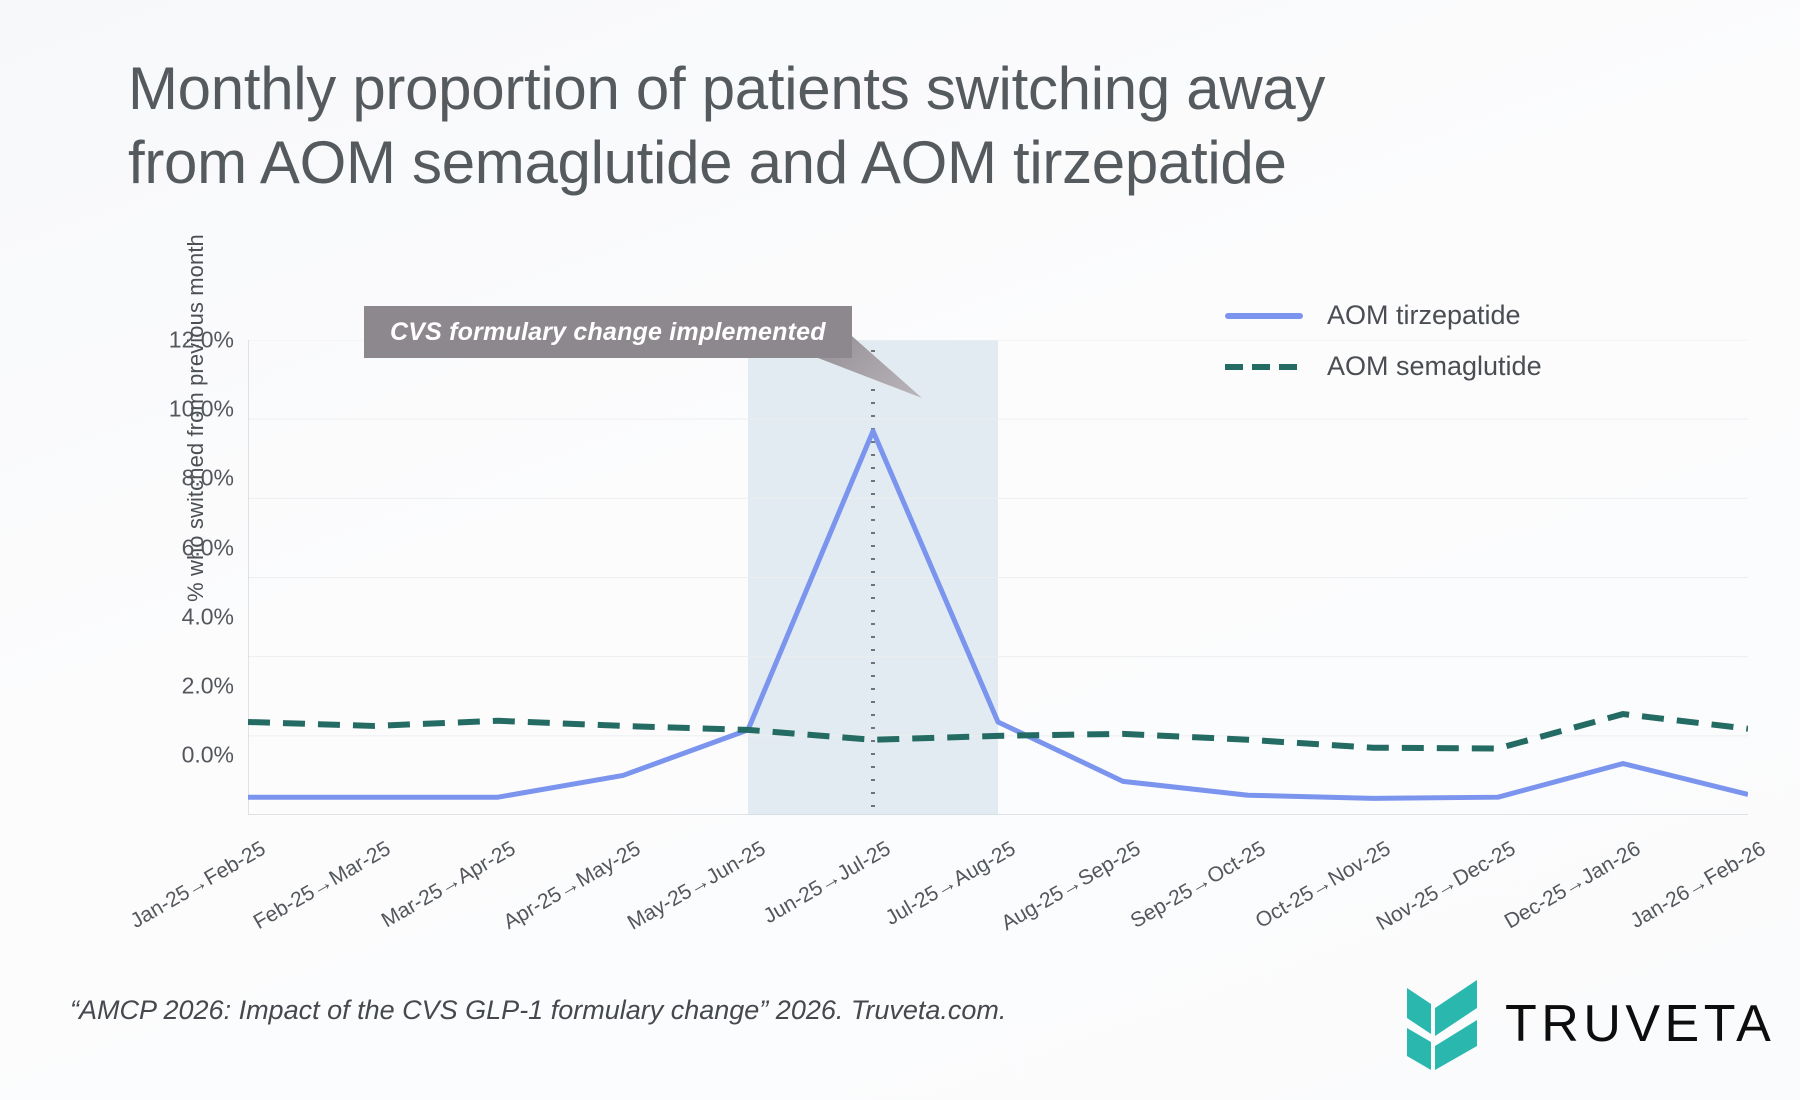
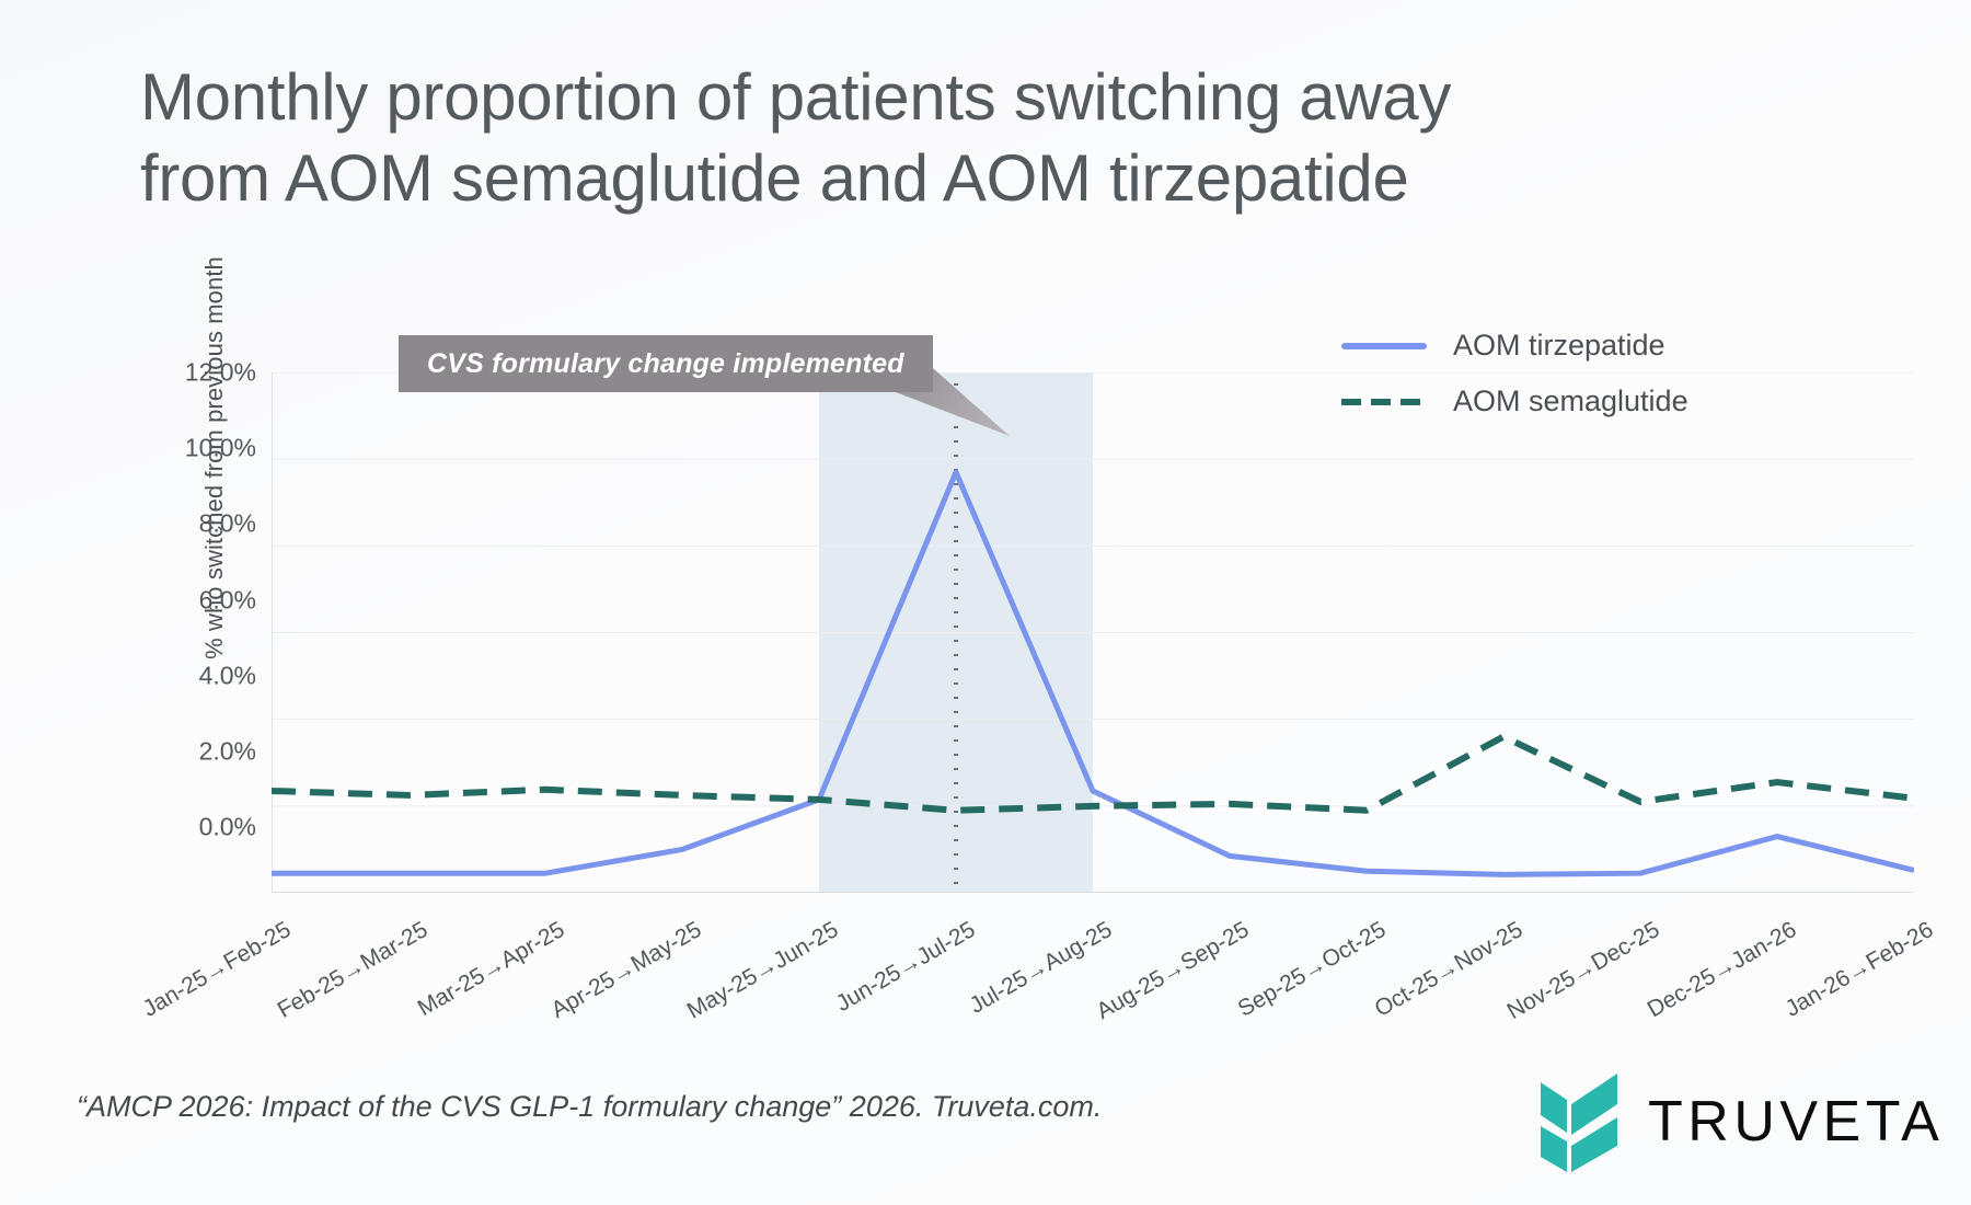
AOM semaglutide/Oct-25→Nov-25: 1.7% -> 3.6%
AOM semaglutide/Nov-25→Dec-25: 1.7% -> 2.1%
